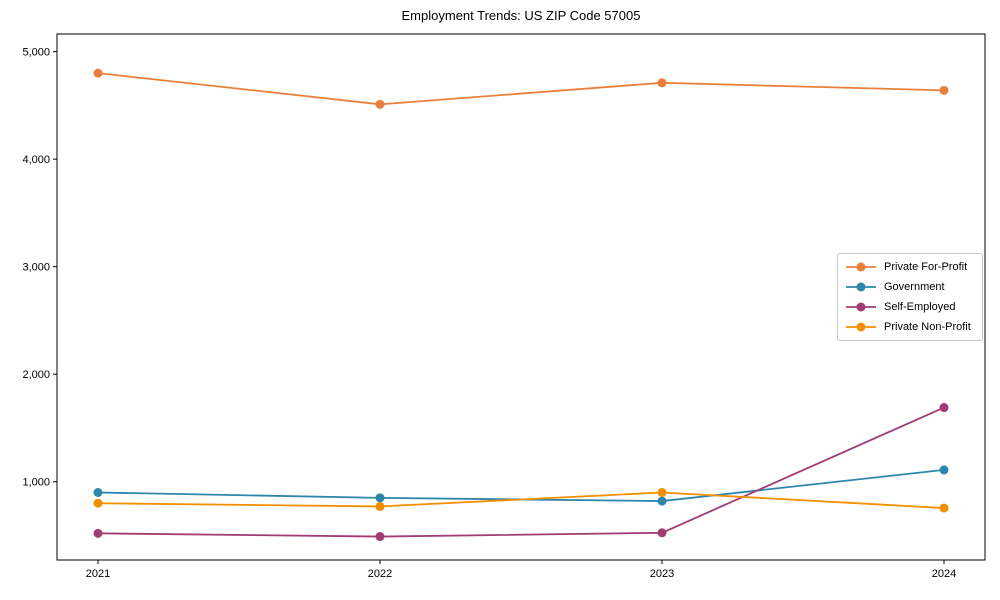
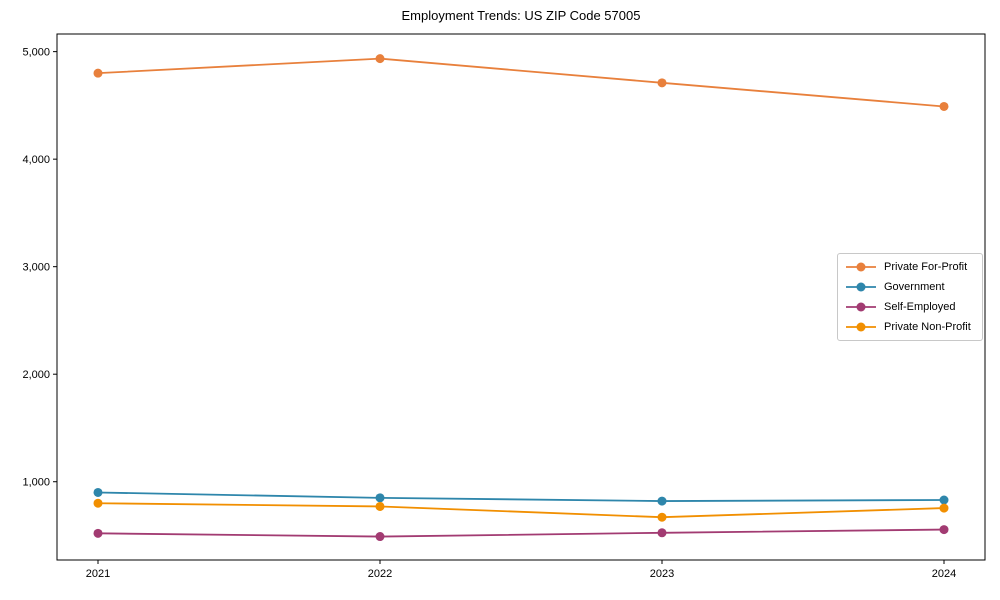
Private For-Profit/2022: 4510 -> 4940
Private Non-Profit/2023: 900 -> 670
Private For-Profit/2024: 4640 -> 4490
Government/2024: 1110 -> 830
Self-Employed/2024: 1690 -> 560
